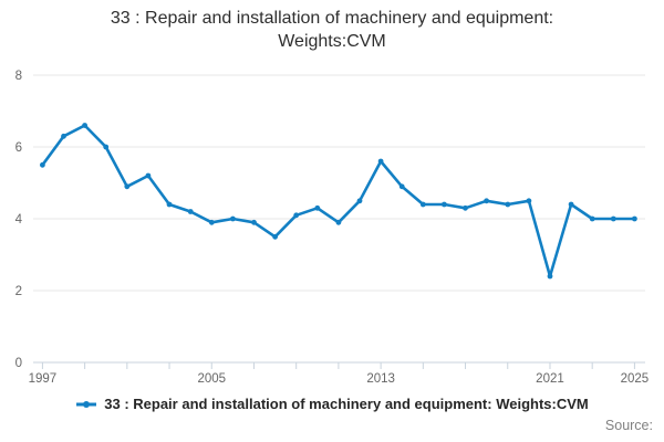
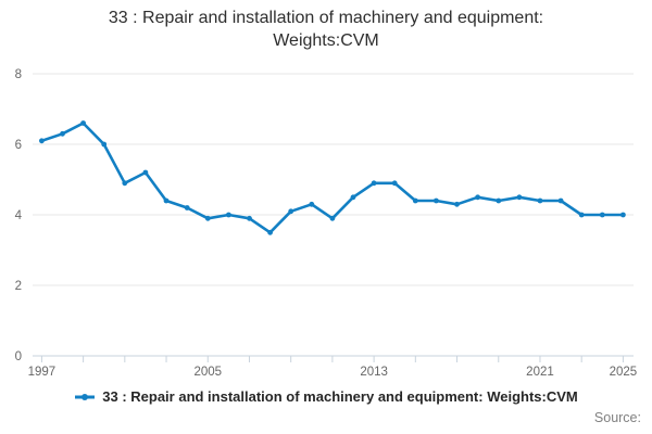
1997: 5.5 -> 6.1
2013: 5.6 -> 4.9
2021: 2.4 -> 4.4
